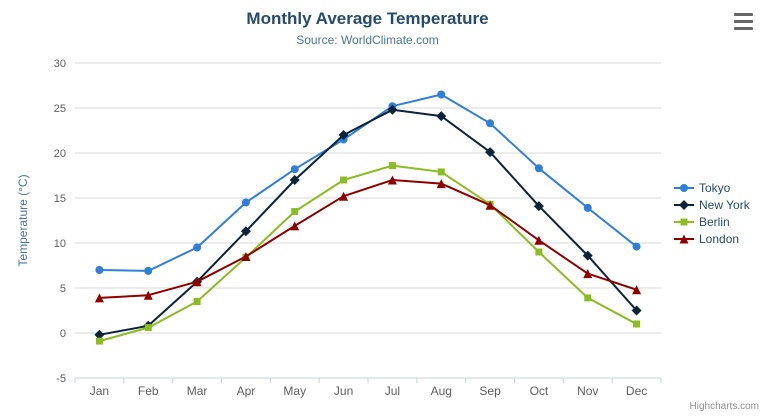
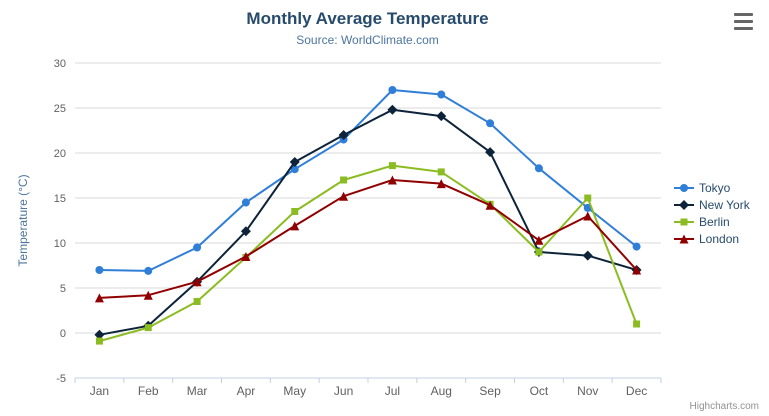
New York/May: 17 -> 19
Tokyo/Jul: 25 -> 27
New York/Oct: 14 -> 9
Berlin/Nov: 4 -> 15
London/Nov: 7 -> 13
New York/Dec: 2 -> 7
London/Dec: 5 -> 7
